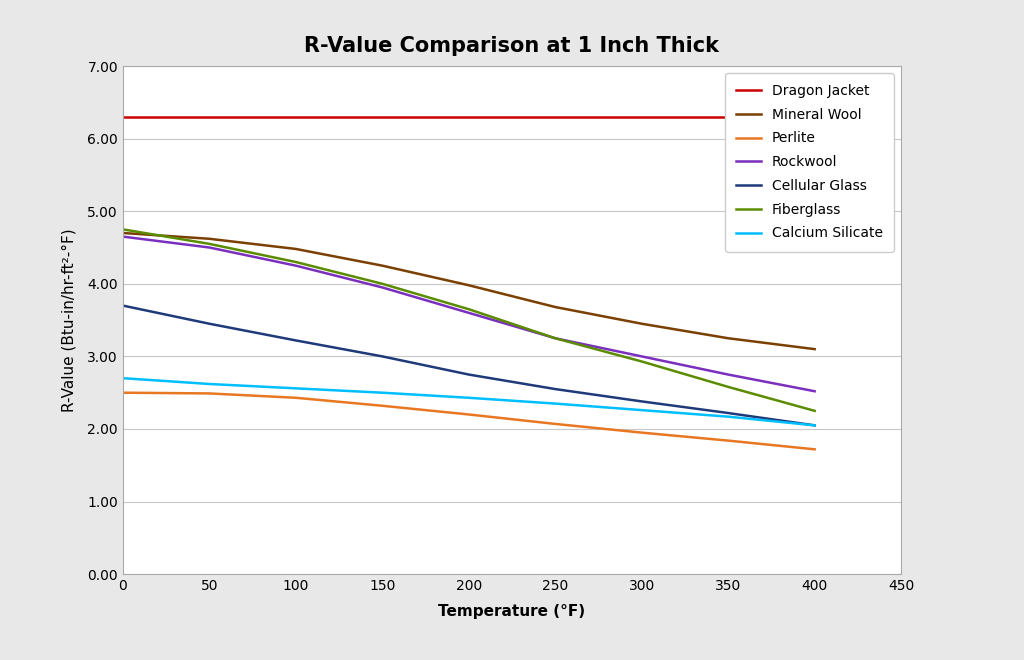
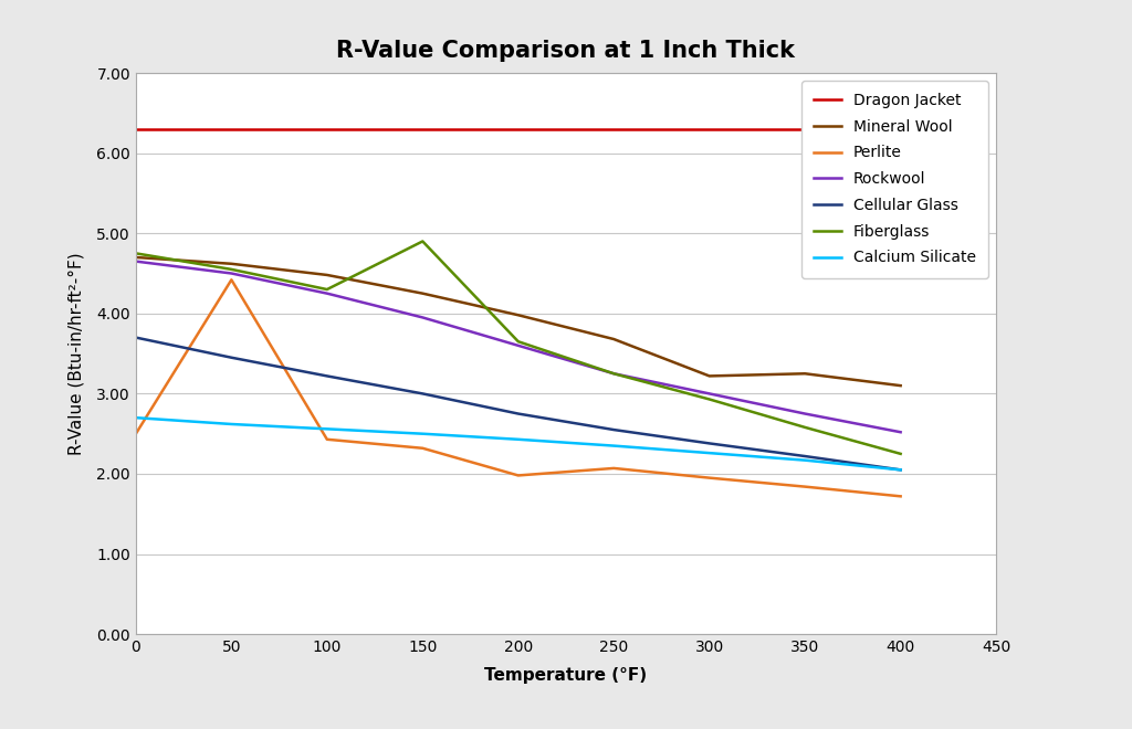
Perlite/50: 2.49 -> 4.42
Fiberglass/150: 4.00 -> 4.90
Perlite/200: 2.20 -> 1.98
Mineral Wool/300: 3.45 -> 3.22
